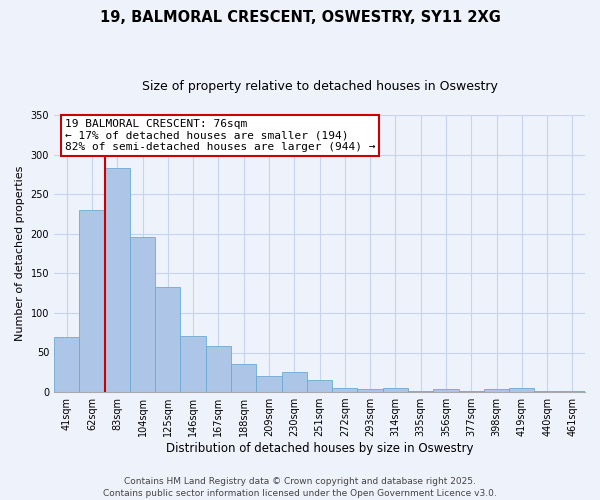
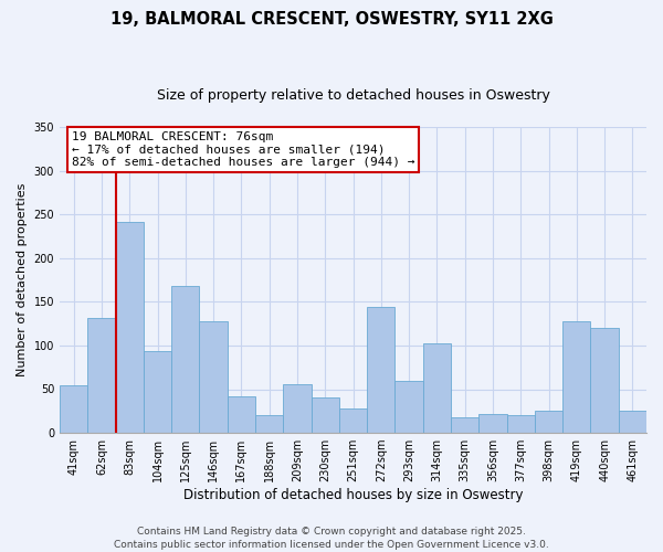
41sqm: 70 -> 54
62sqm: 230 -> 132
83sqm: 283 -> 242
104sqm: 196 -> 94
125sqm: 133 -> 168
146sqm: 71 -> 128
167sqm: 58 -> 42
188sqm: 35 -> 20
209sqm: 20 -> 56
230sqm: 25 -> 40
251sqm: 15 -> 28
272sqm: 5 -> 144
293sqm: 4 -> 60
314sqm: 5 -> 102
335sqm: 2 -> 18
356sqm: 4 -> 22
377sqm: 1 -> 20
398sqm: 4 -> 26
419sqm: 5 -> 128
440sqm: 1 -> 120
461sqm: 1 -> 26
